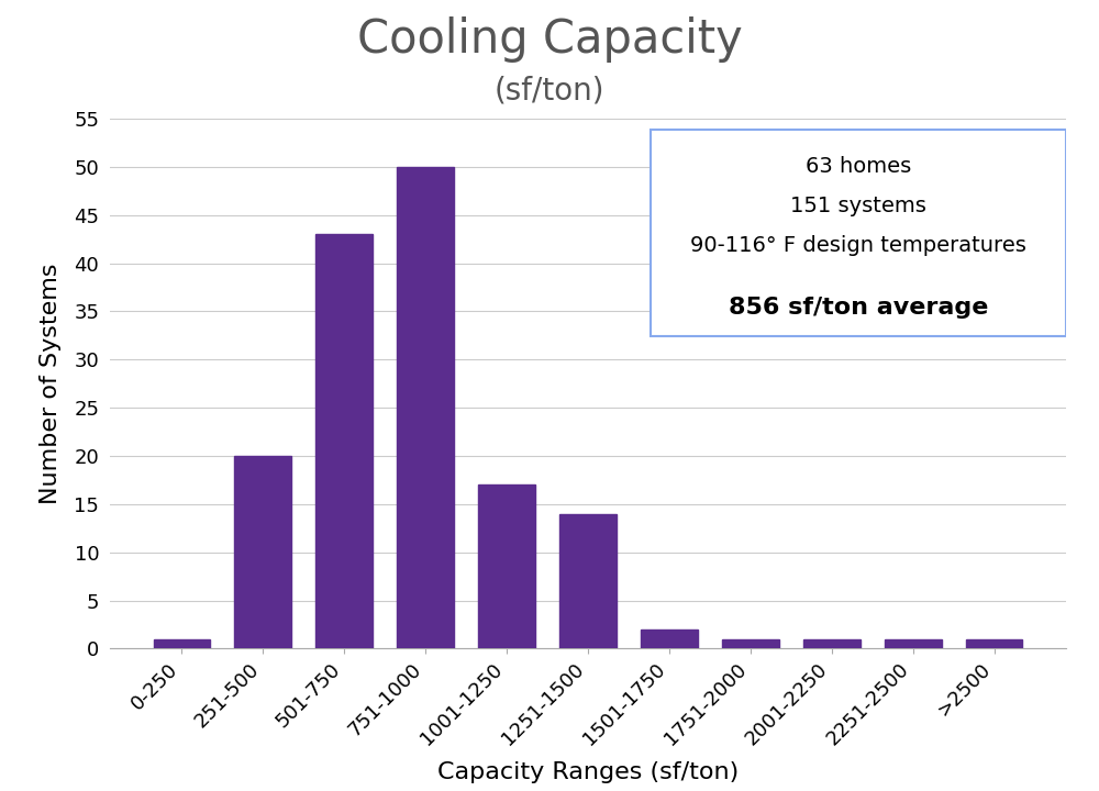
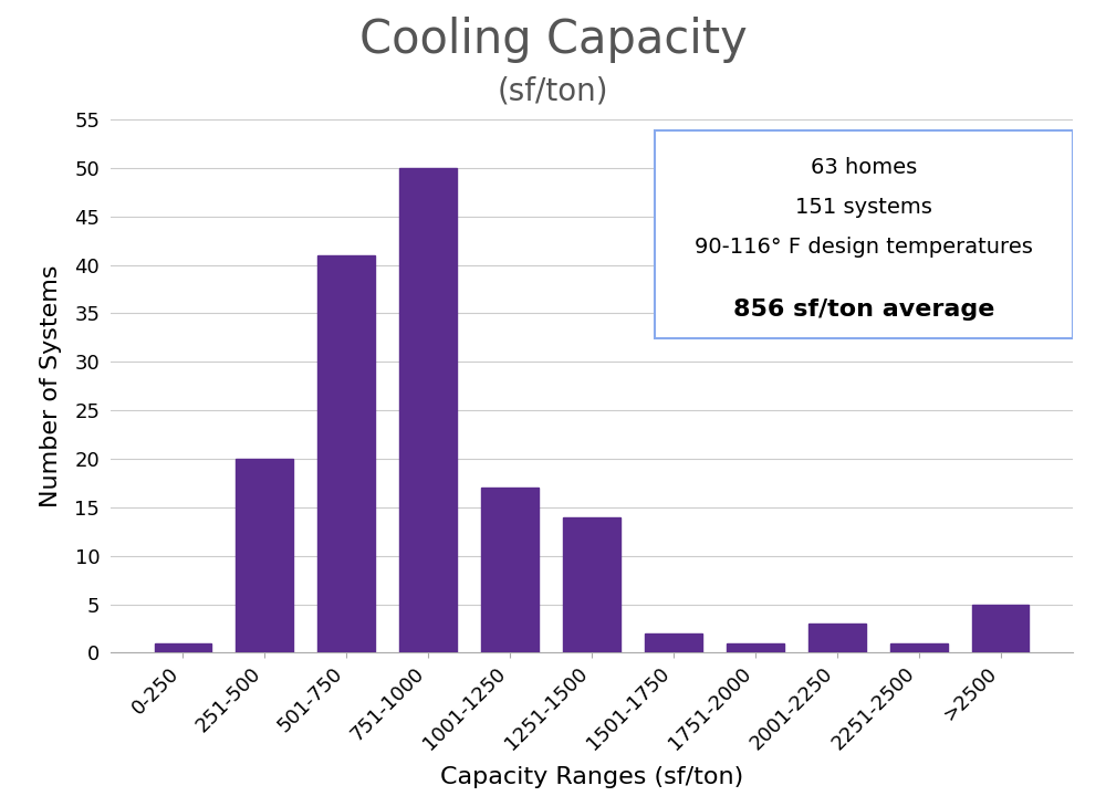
501-750: 43 -> 41
2001-2250: 1 -> 3
>2500: 1 -> 5
